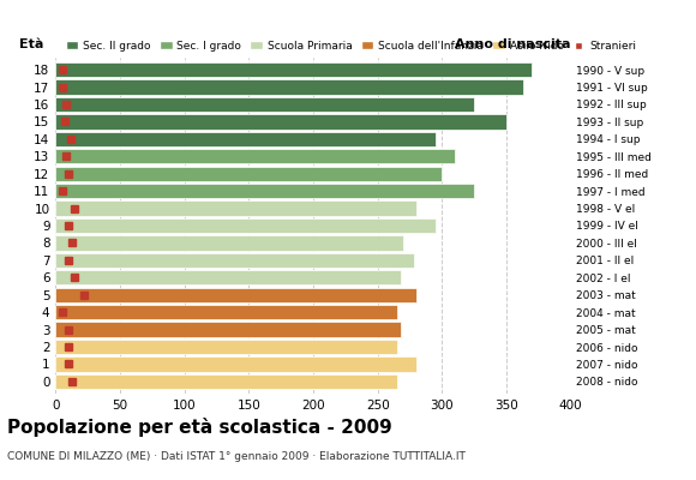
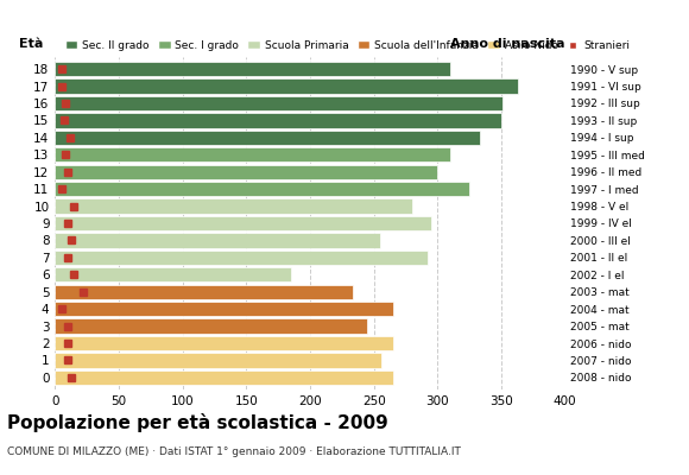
18: 370 -> 310
16: 325 -> 351
14: 295 -> 333
8: 270 -> 255
7: 278 -> 292
6: 268 -> 185
5: 280 -> 234
3: 268 -> 245
1: 280 -> 256
